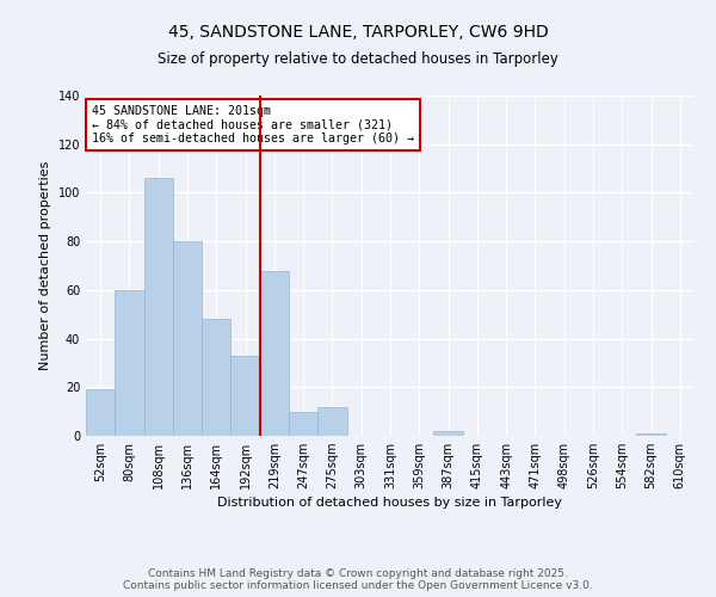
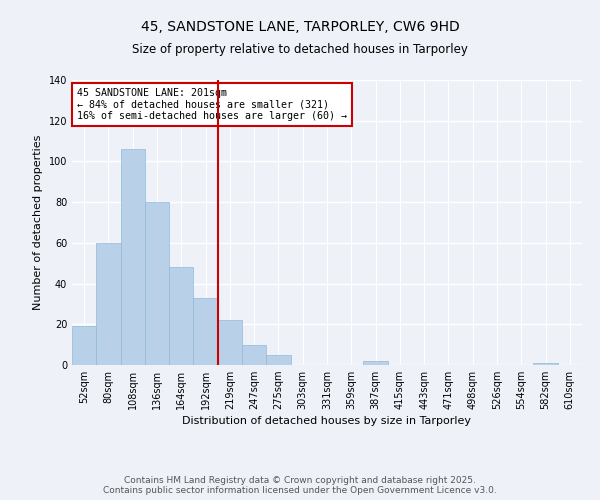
219sqm: 68 -> 22
275sqm: 12 -> 5
